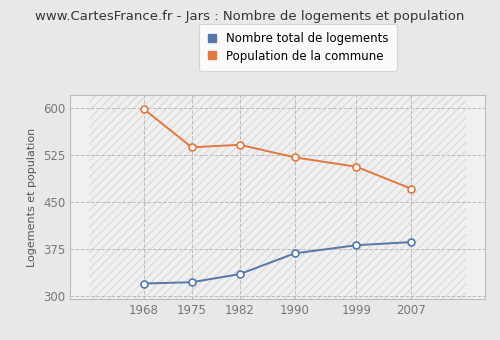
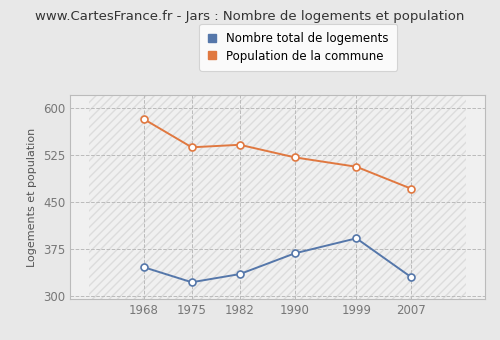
Nombre total de logements/1968: 320 -> 346
Population de la commune/1968: 598 -> 582
Nombre total de logements/1999: 381 -> 392
Nombre total de logements/2007: 386 -> 330
